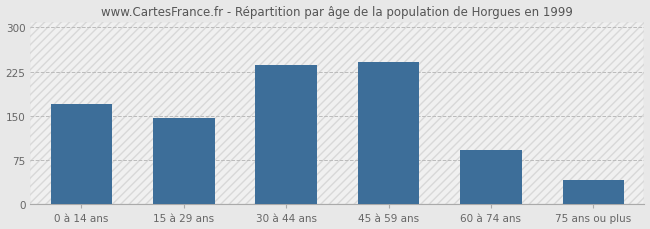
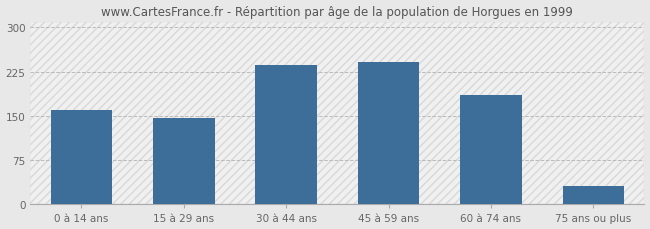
0 à 14 ans: 170 -> 160
60 à 74 ans: 93 -> 186
75 ans ou plus: 42 -> 32
